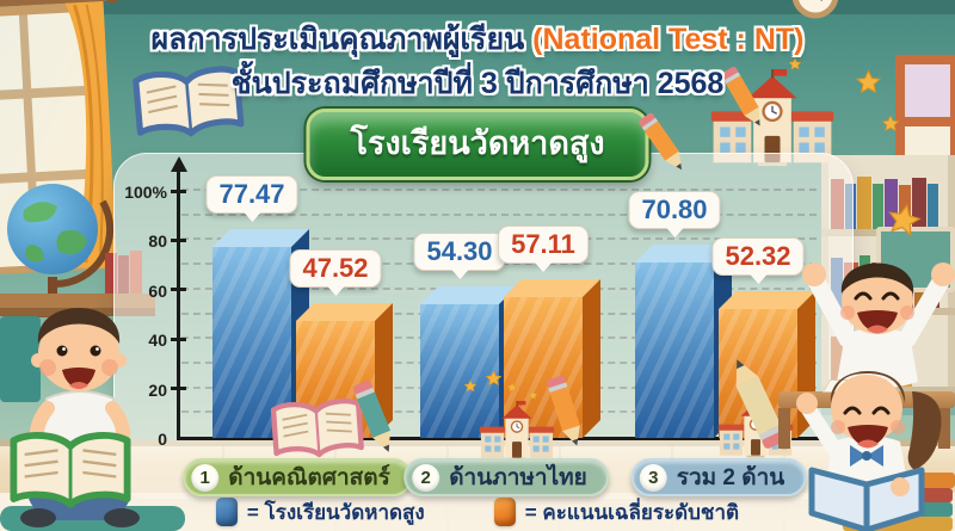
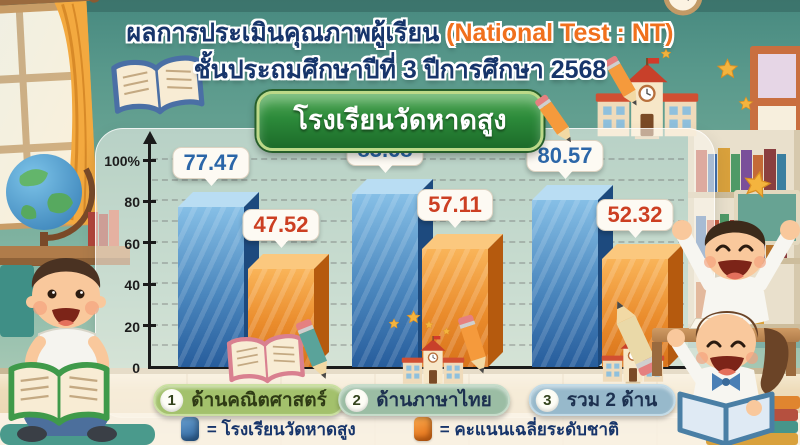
โรงเรียนวัดหาดสูง/ด้านภาษาไทย: 54.30 -> 83.68
โรงเรียนวัดหาดสูง/รวม 2 ด้าน: 70.80 -> 80.57
